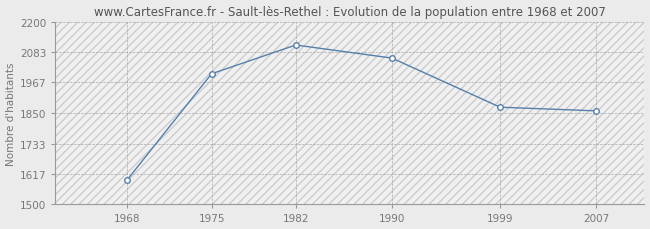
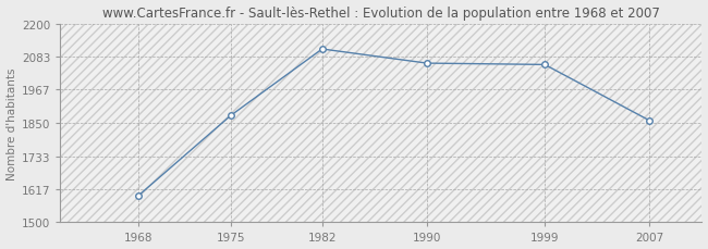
1975: 2000 -> 1875
1999: 1872 -> 2055
